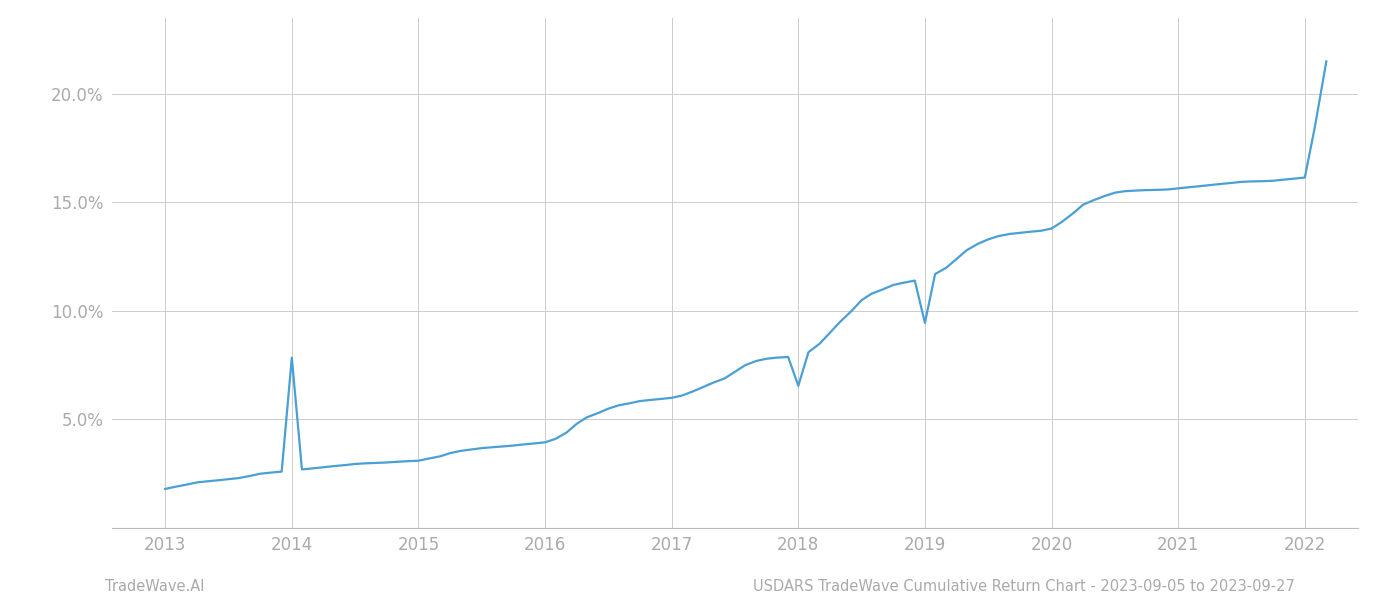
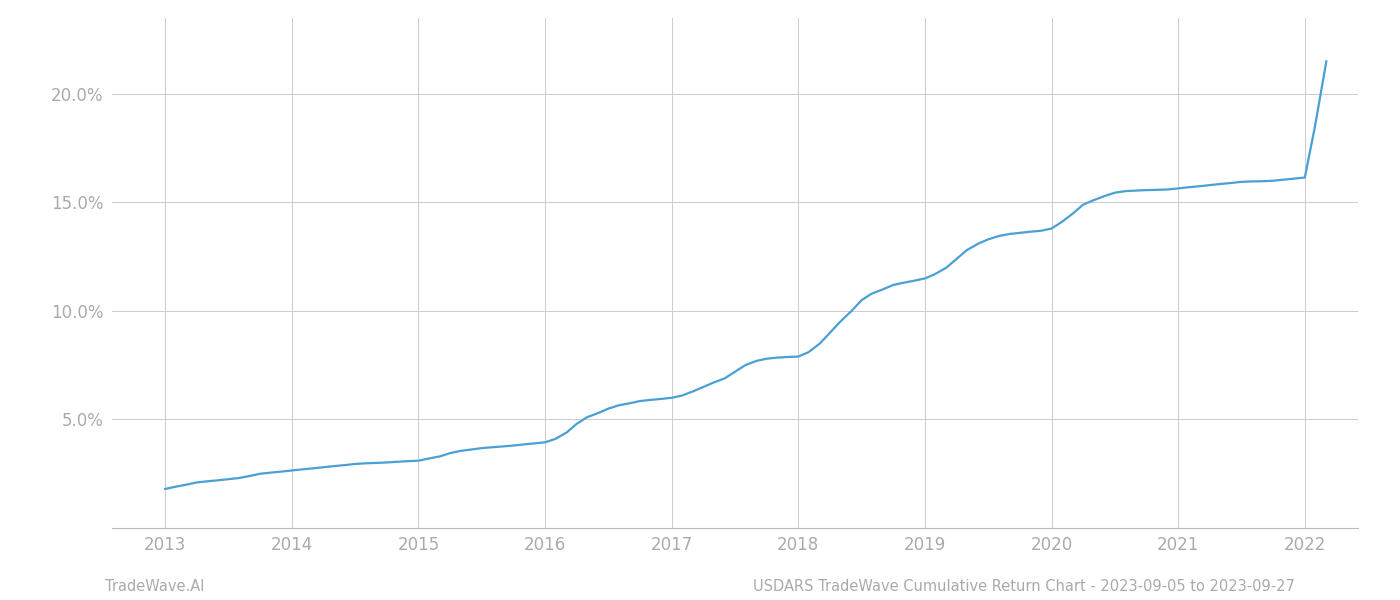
2014: 7.85% -> 2.65%
2018: 6.55% -> 7.90%
2019: 9.45% -> 11.50%
